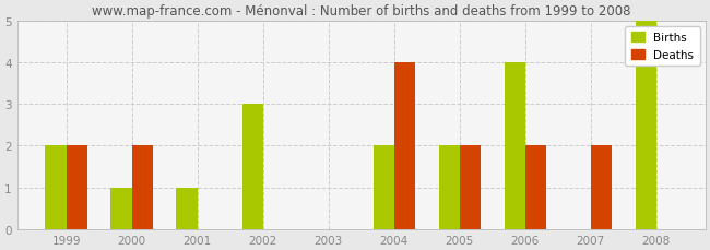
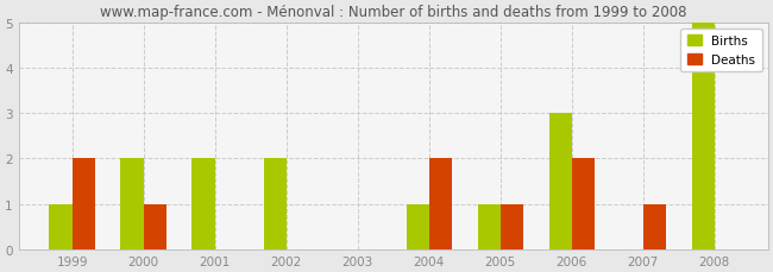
Births/1999: 2 -> 1
Births/2000: 1 -> 2
Deaths/2000: 2 -> 1
Births/2001: 1 -> 2
Births/2002: 3 -> 2
Births/2004: 2 -> 1
Deaths/2004: 4 -> 2
Births/2005: 2 -> 1
Deaths/2005: 2 -> 1
Births/2006: 4 -> 3
Deaths/2007: 2 -> 1
